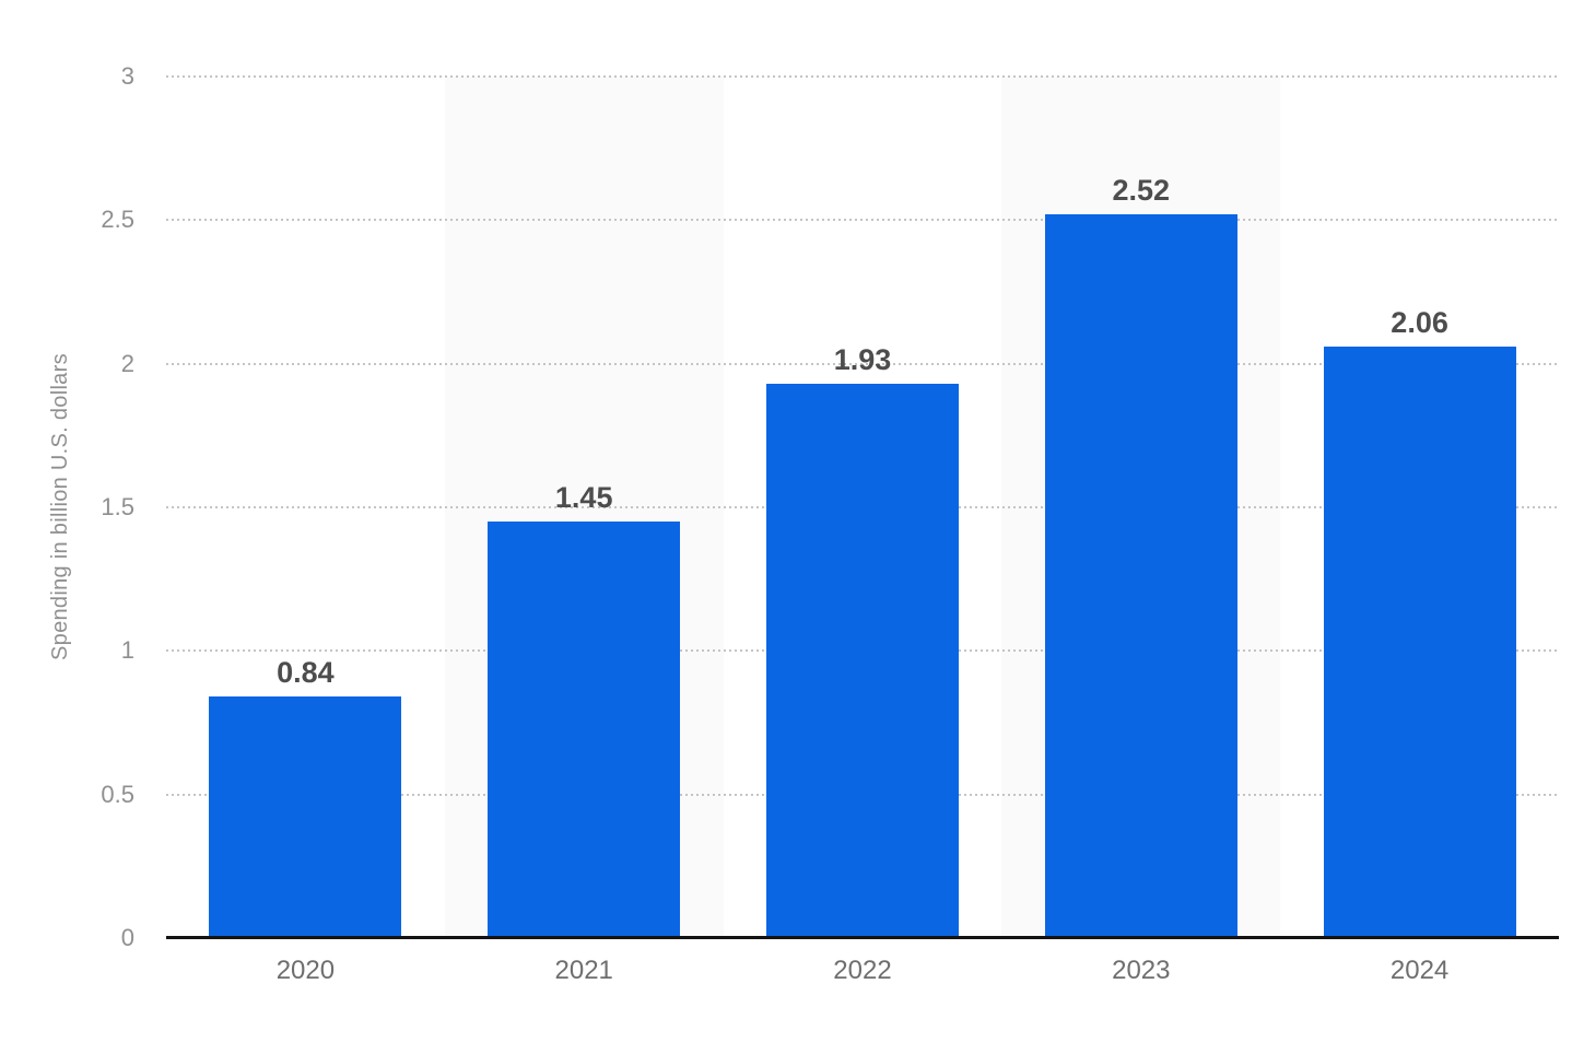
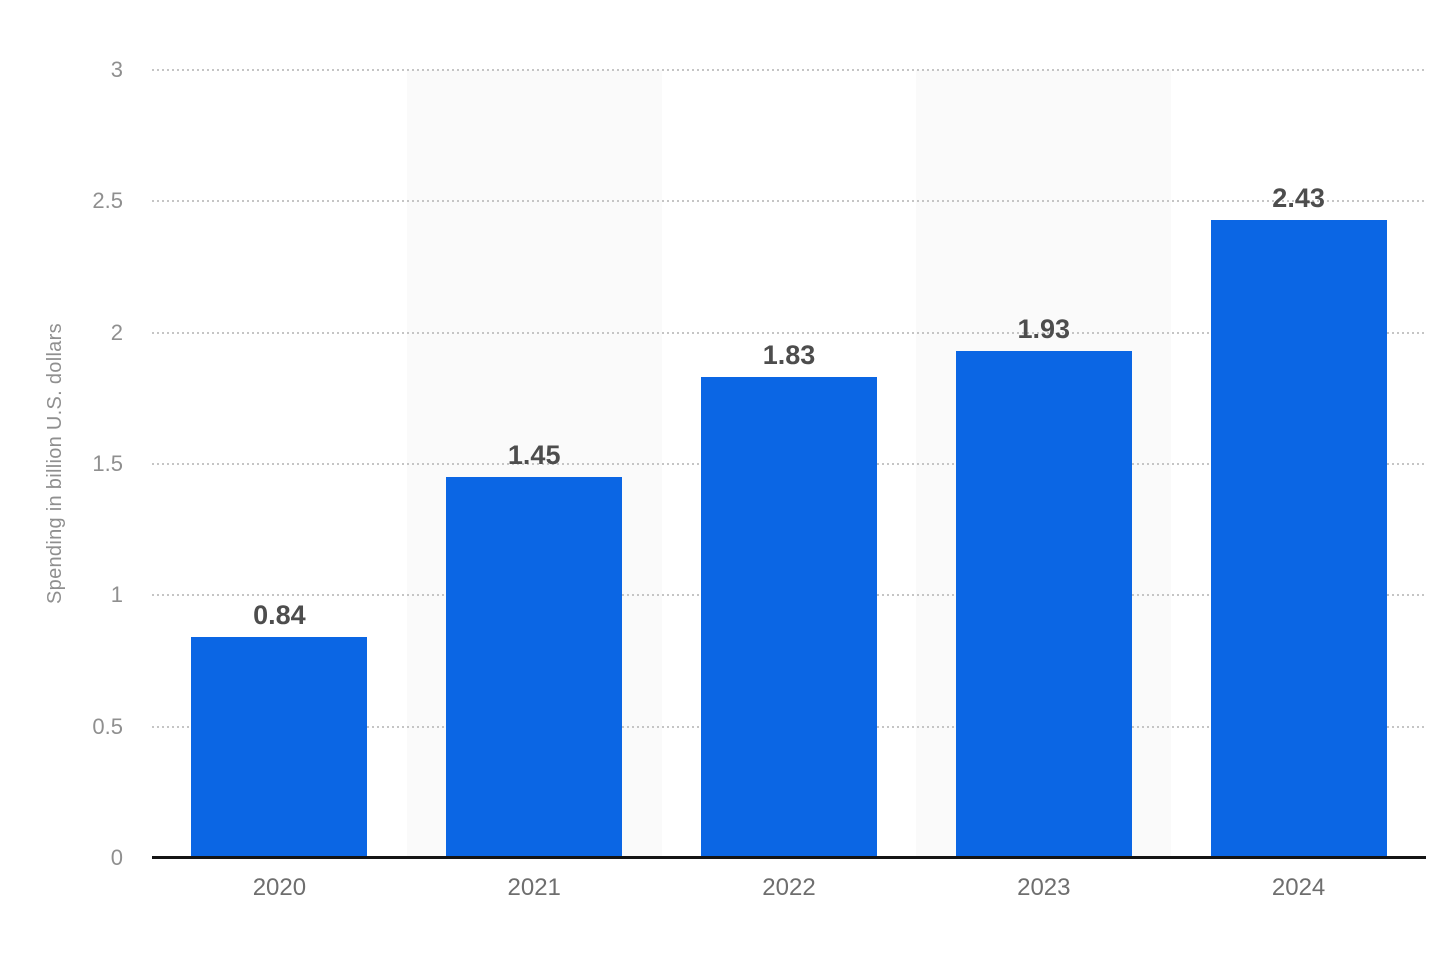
2022: 1.93 -> 1.83
2023: 2.52 -> 1.93
2024: 2.06 -> 2.43
